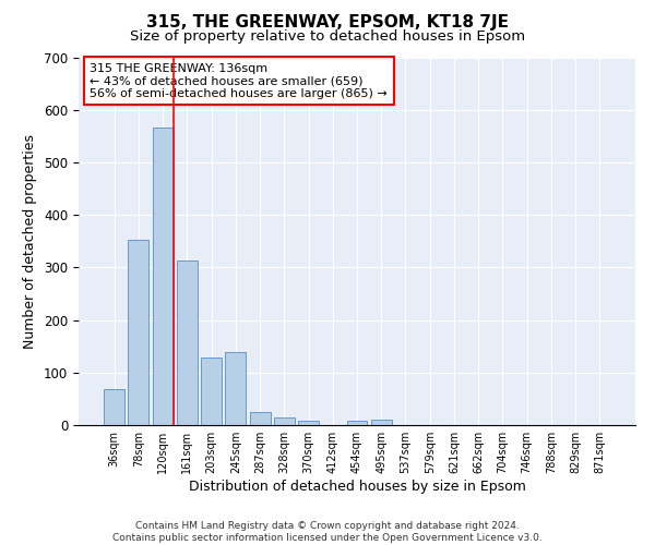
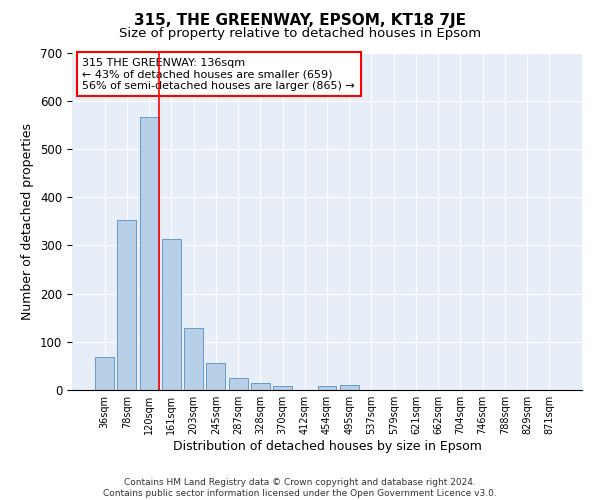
245sqm: 140 -> 57
